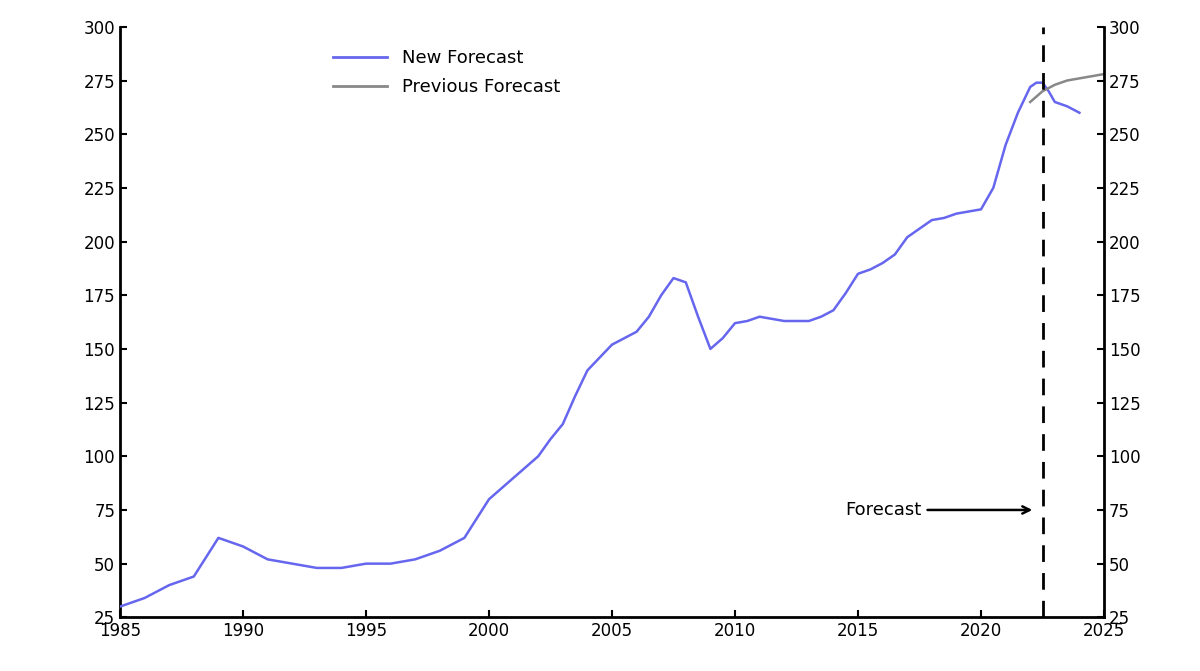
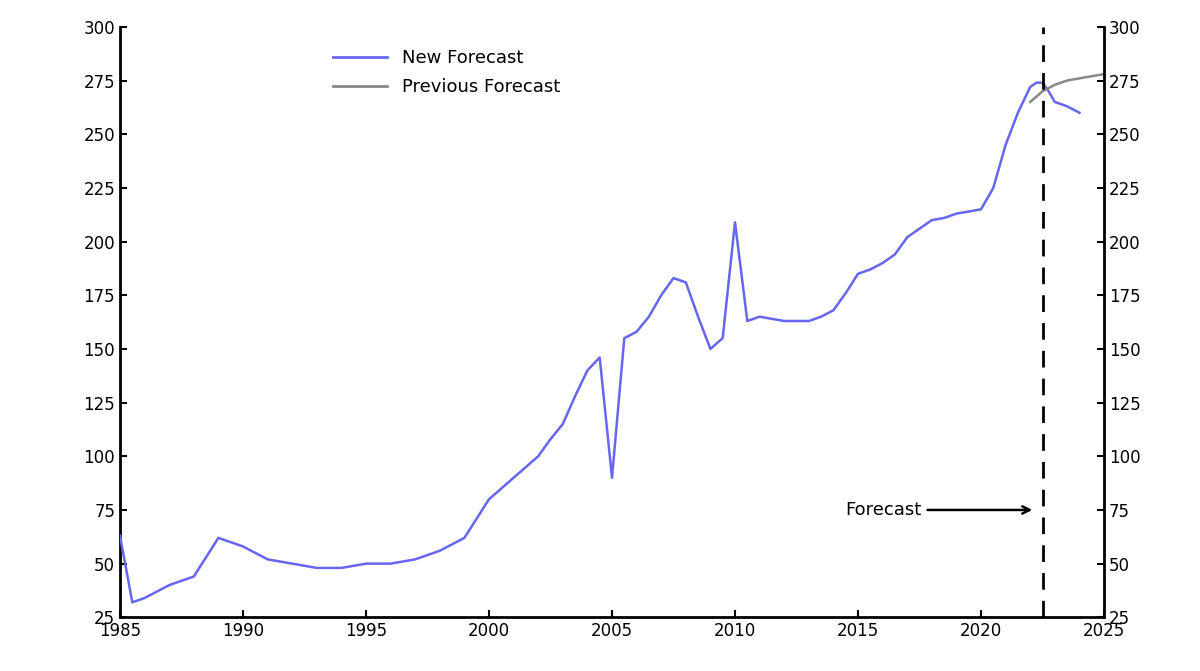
New Forecast/1985: 30 -> 63
New Forecast/2005: 152 -> 90
New Forecast/2010: 162 -> 209
